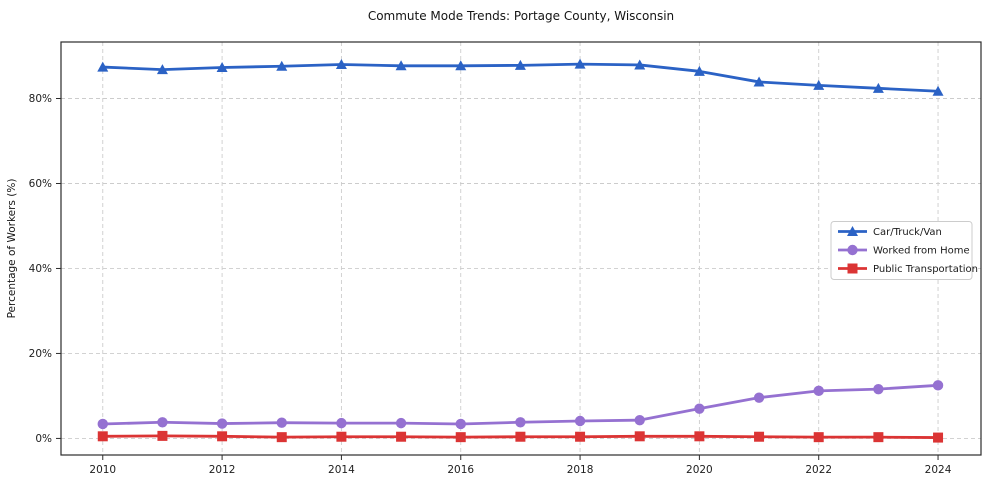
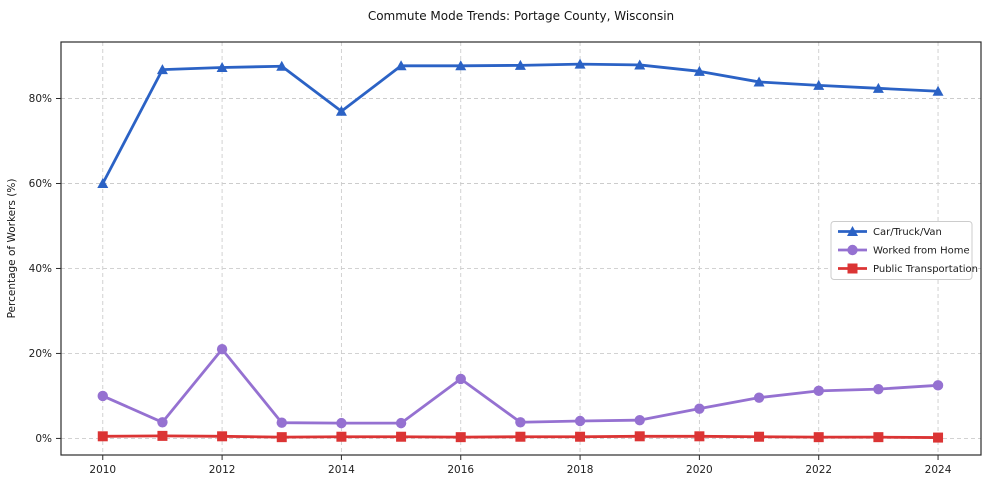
Car/Truck/Van/2010: 87% -> 60%
Worked from Home/2010: 3% -> 10%
Worked from Home/2012: 4% -> 21%
Car/Truck/Van/2014: 88% -> 77%
Worked from Home/2016: 3% -> 14%
